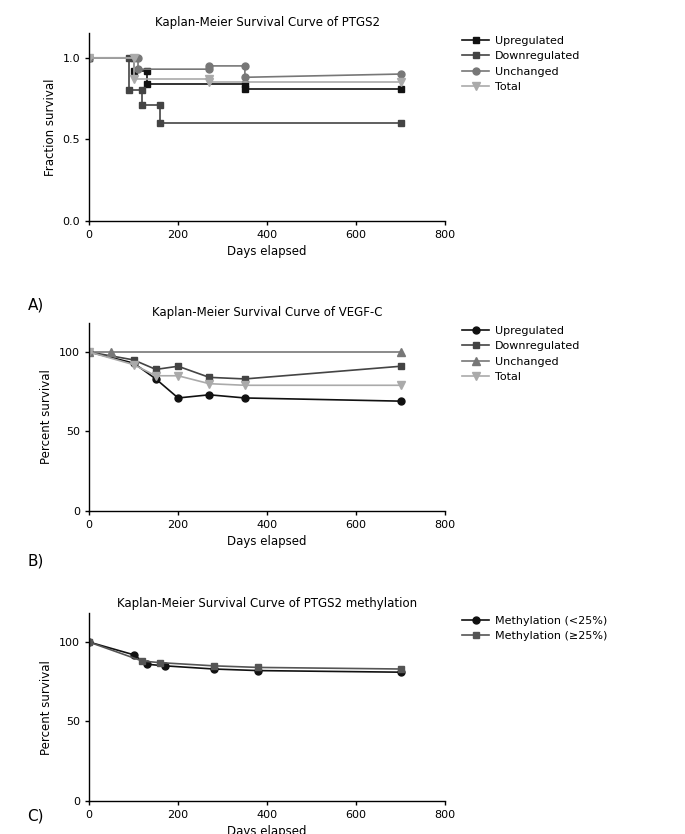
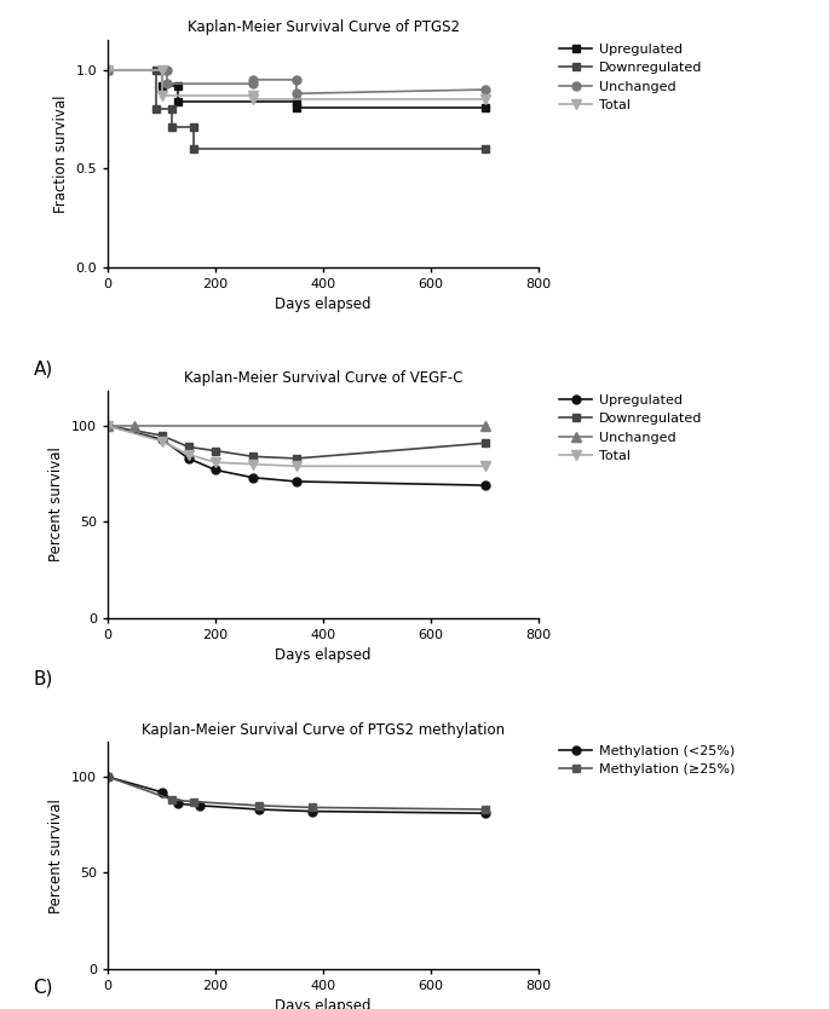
Kaplan-Meier Survival Curve of VEGF-C/Upregulated/200: 71 -> 77
Kaplan-Meier Survival Curve of VEGF-C/Downregulated/200: 91 -> 87
Kaplan-Meier Survival Curve of VEGF-C/Total/200: 85 -> 81
